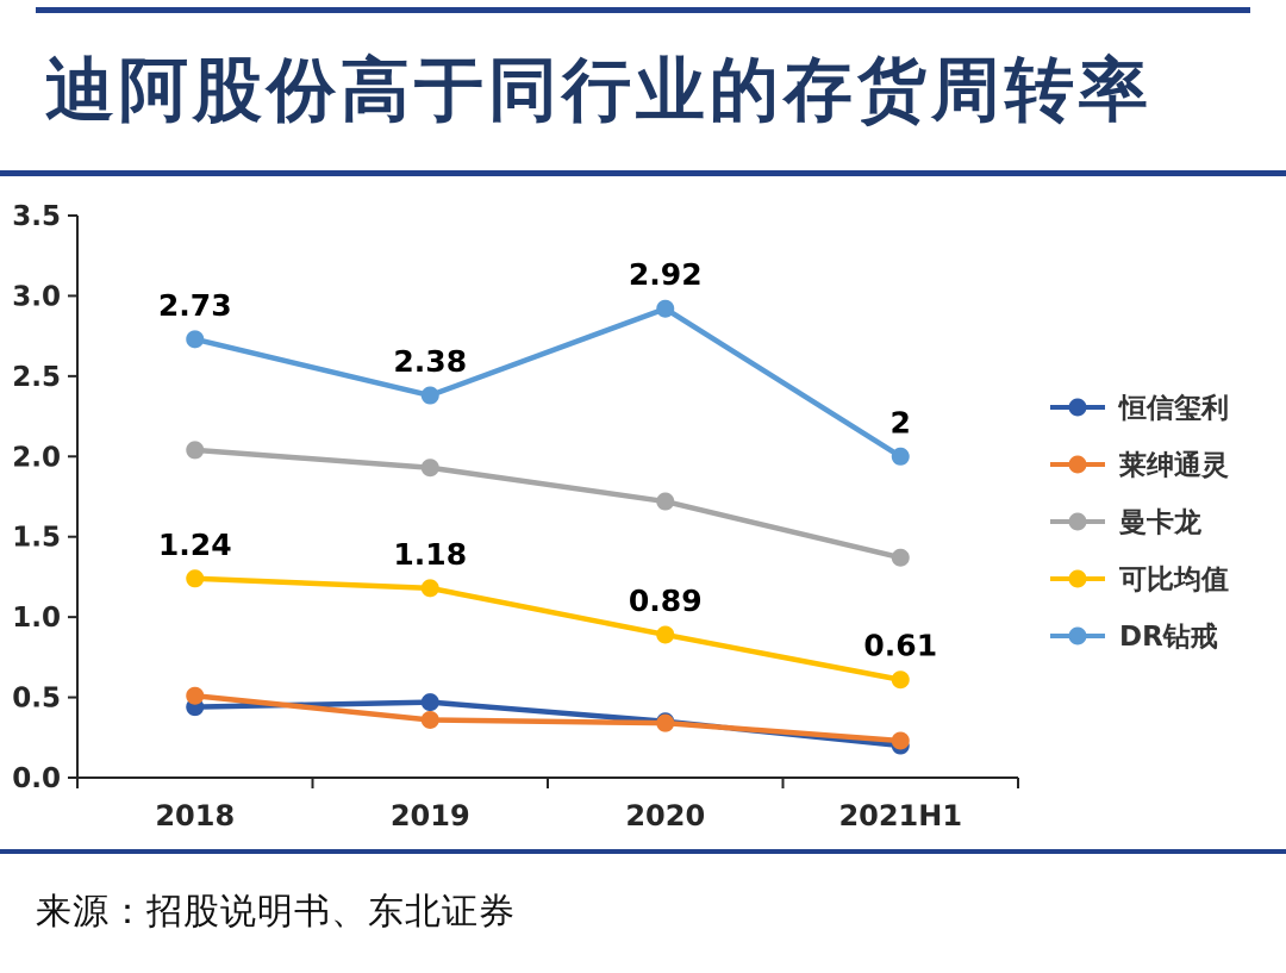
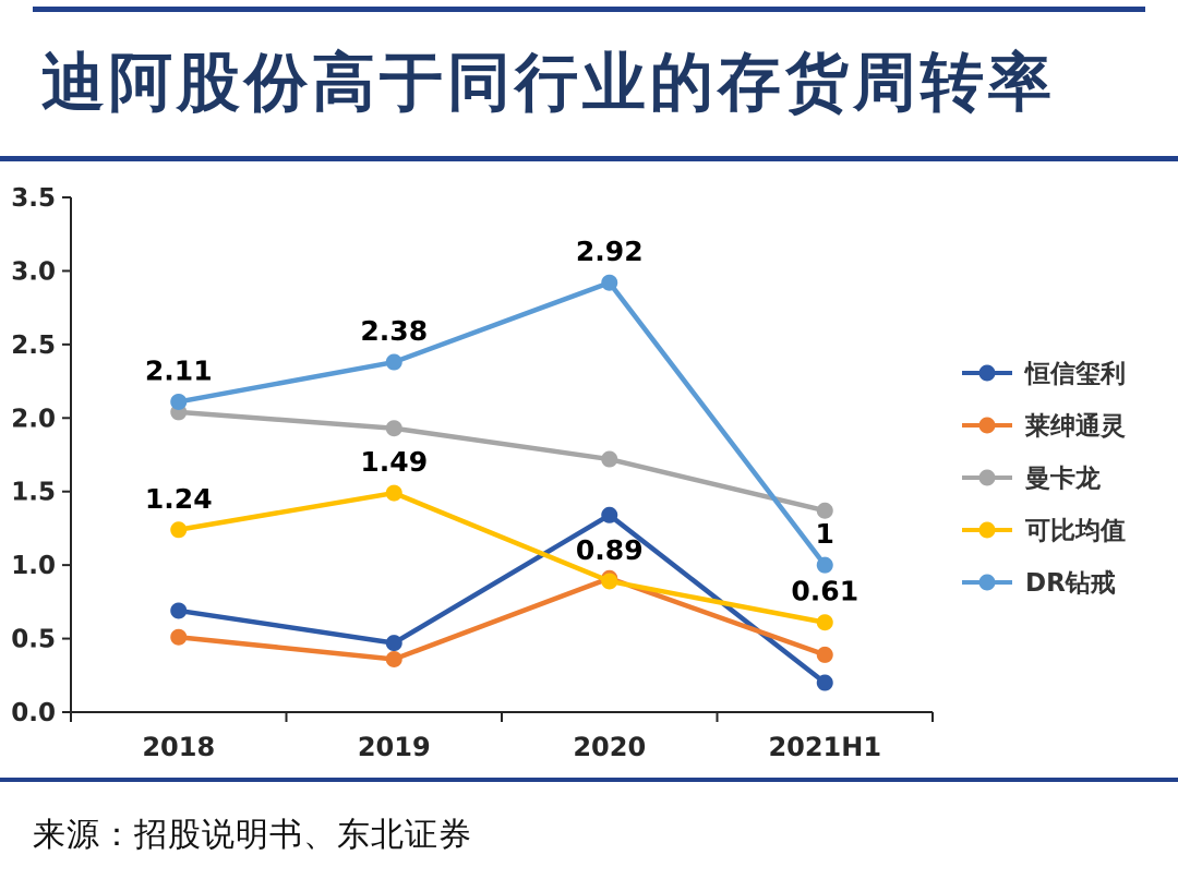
恒信玺利/2018: 0.44 -> 0.69
DR钻戒/2018: 2.73 -> 2.11
可比均值/2019: 1.18 -> 1.49
恒信玺利/2020: 0.35 -> 1.34
莱绅通灵/2020: 0.34 -> 0.91
莱绅通灵/2021H1: 0.23 -> 0.39
DR钻戒/2021H1: 2 -> 1
